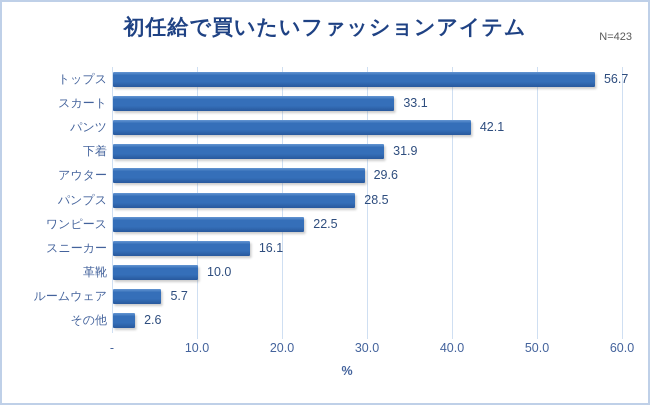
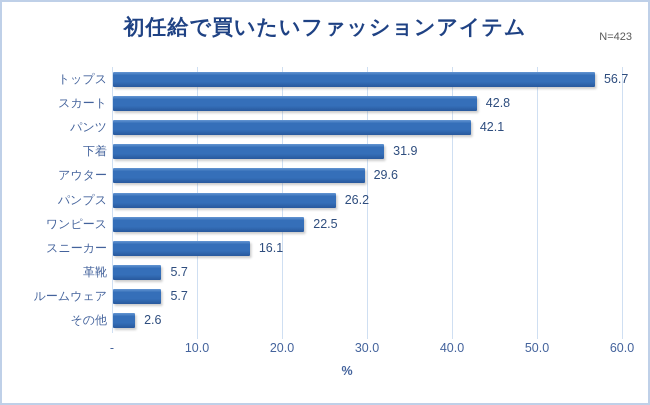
スカート: 33.1 -> 42.8
パンプス: 28.5 -> 26.2
革靴: 10.0 -> 5.7
